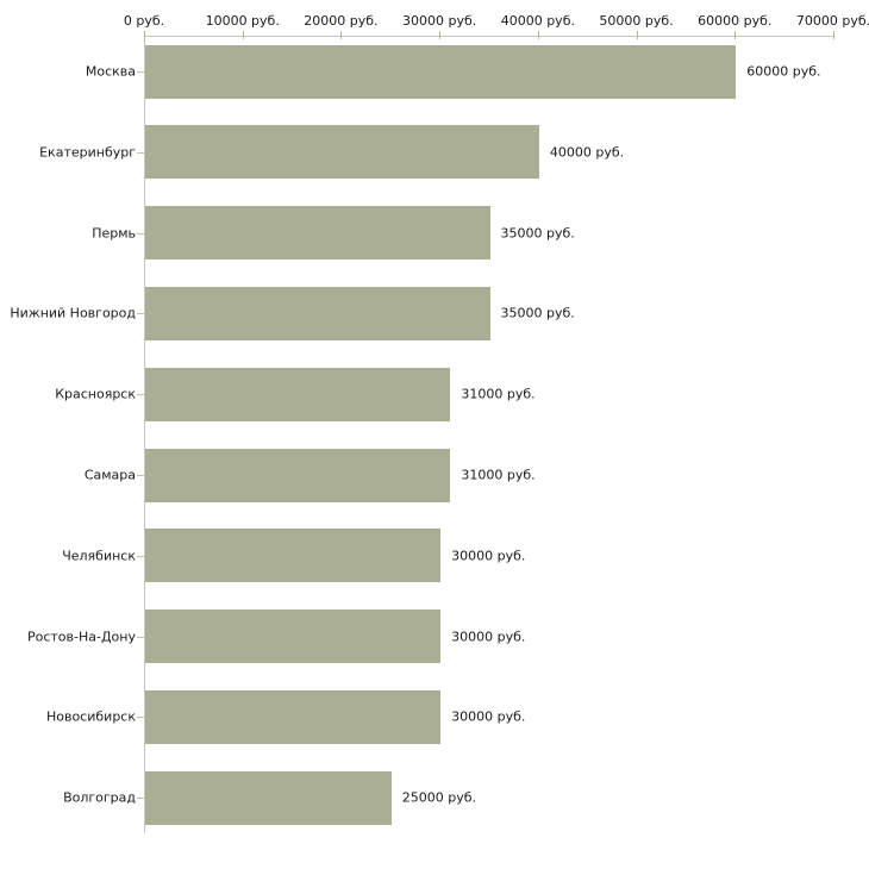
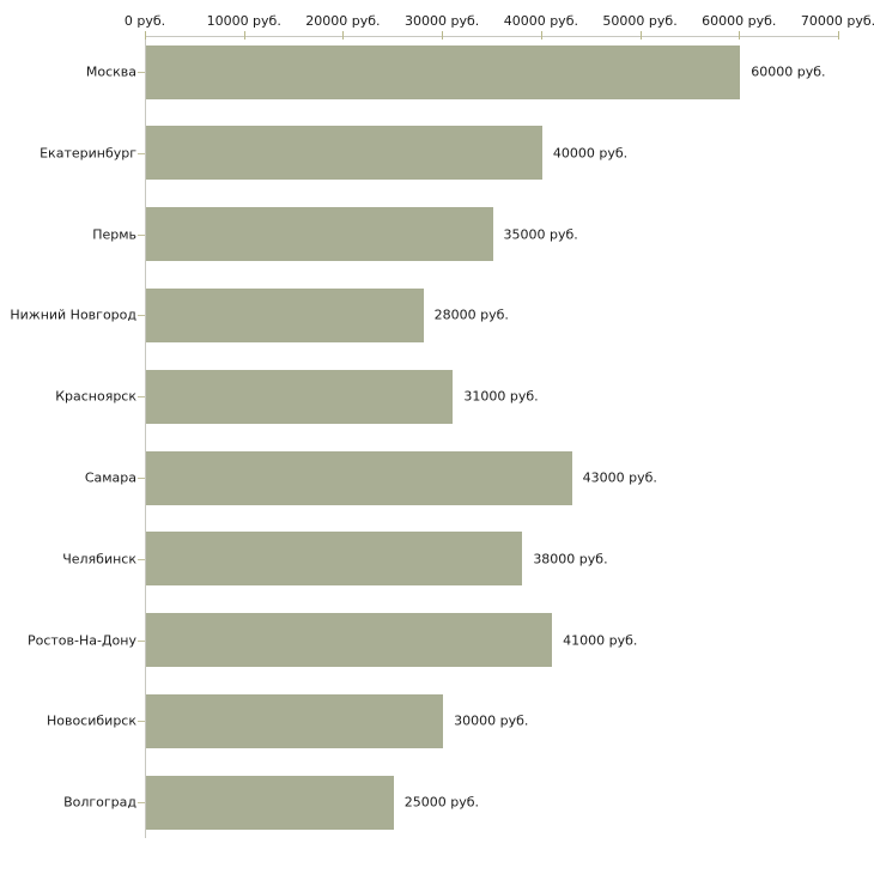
Нижний Новгород: 35000 -> 28000
Самара: 31000 -> 43000
Челябинск: 30000 -> 38000
Ростов-На-Дону: 30000 -> 41000
